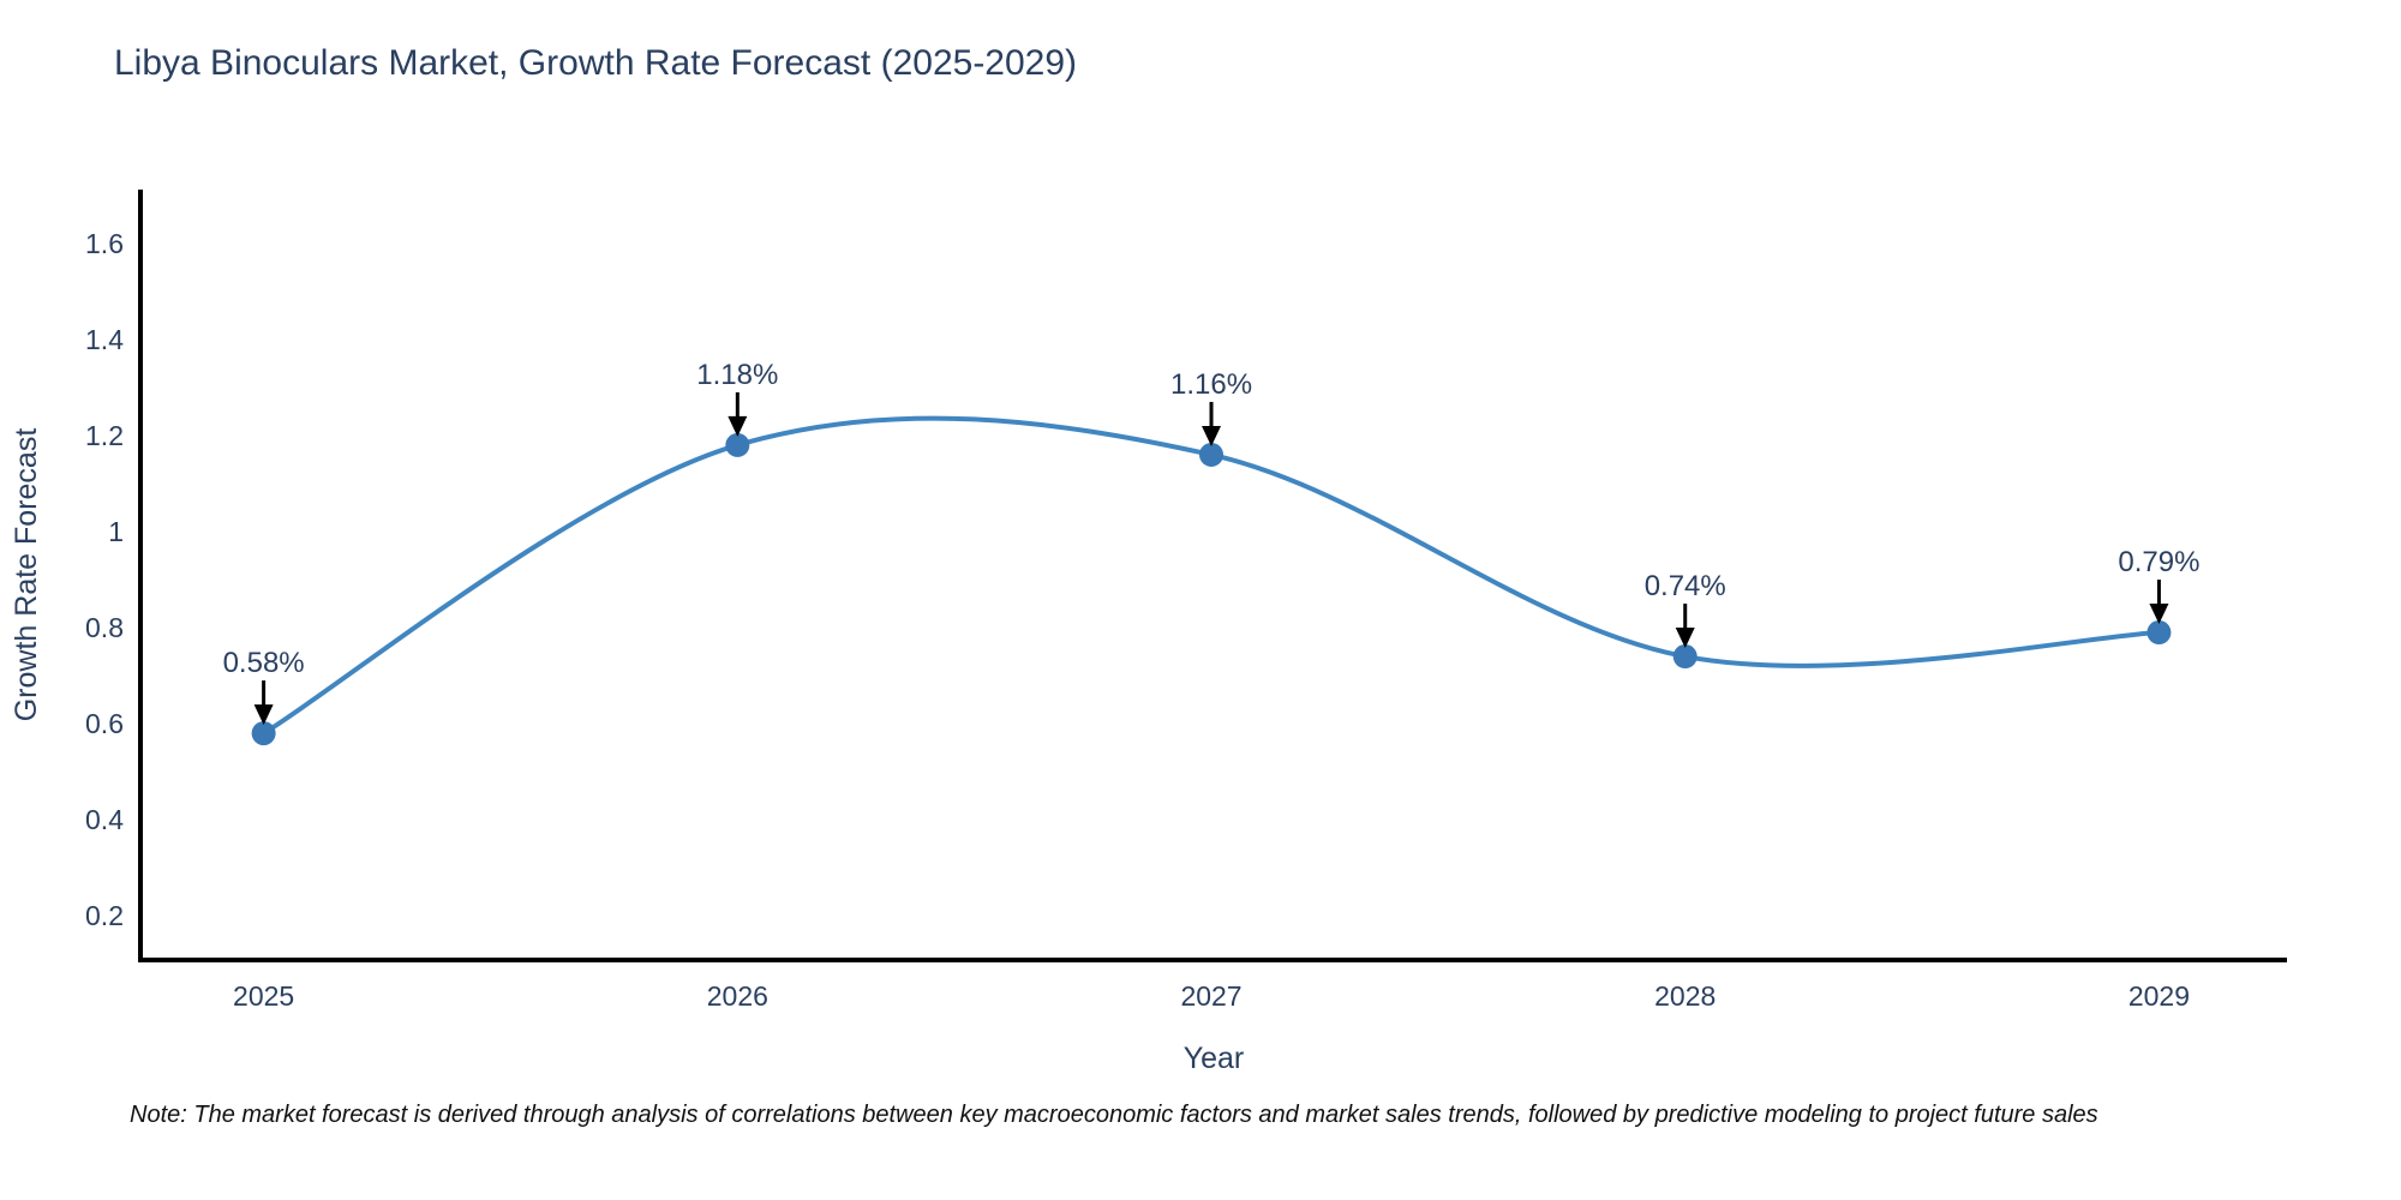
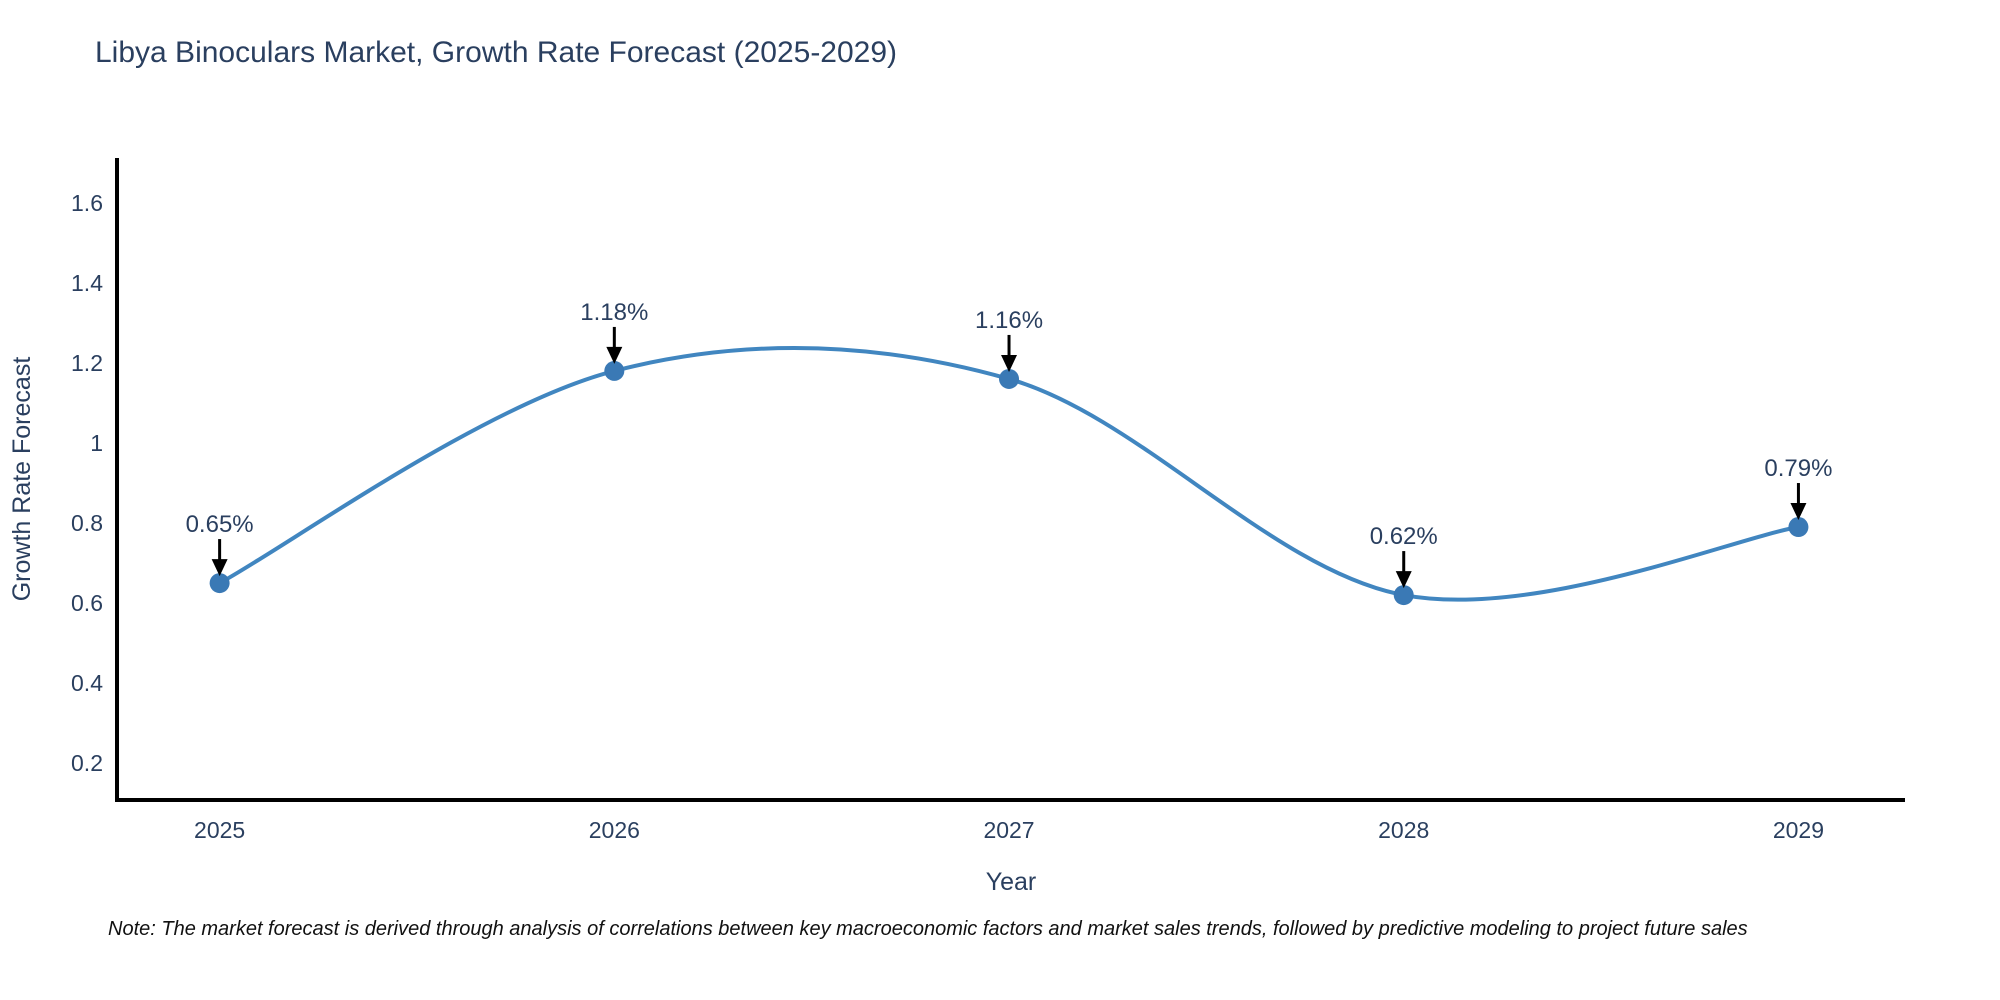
2025: 0.58% -> 0.65%
2028: 0.74% -> 0.62%
